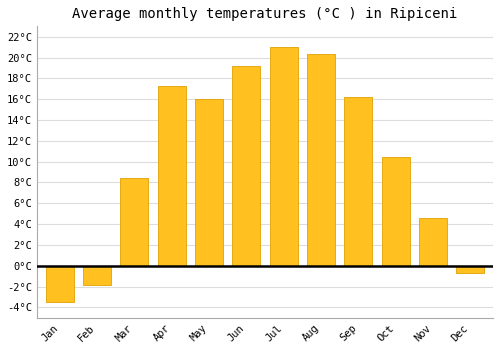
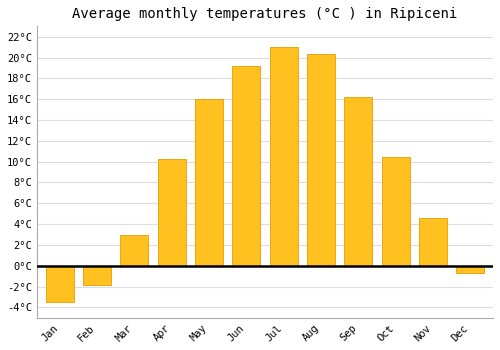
Mar: 8.4°C -> 3.0°C
Apr: 17.3°C -> 10.3°C
